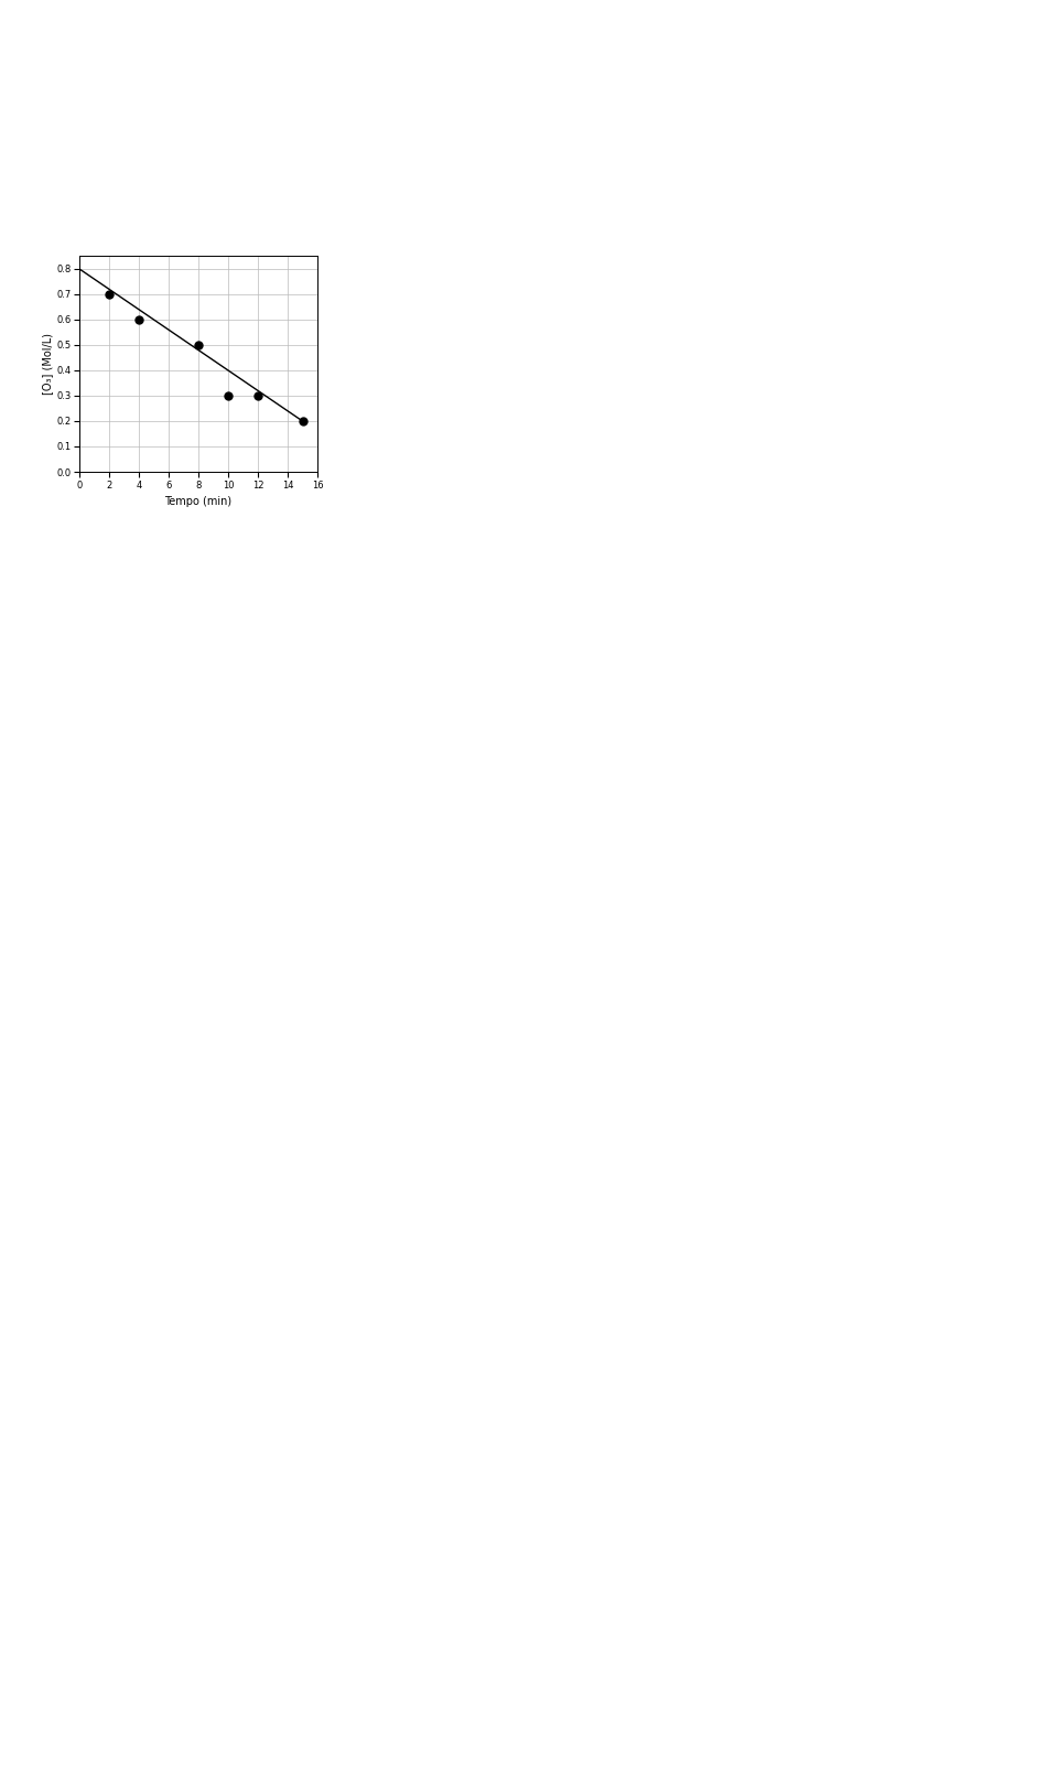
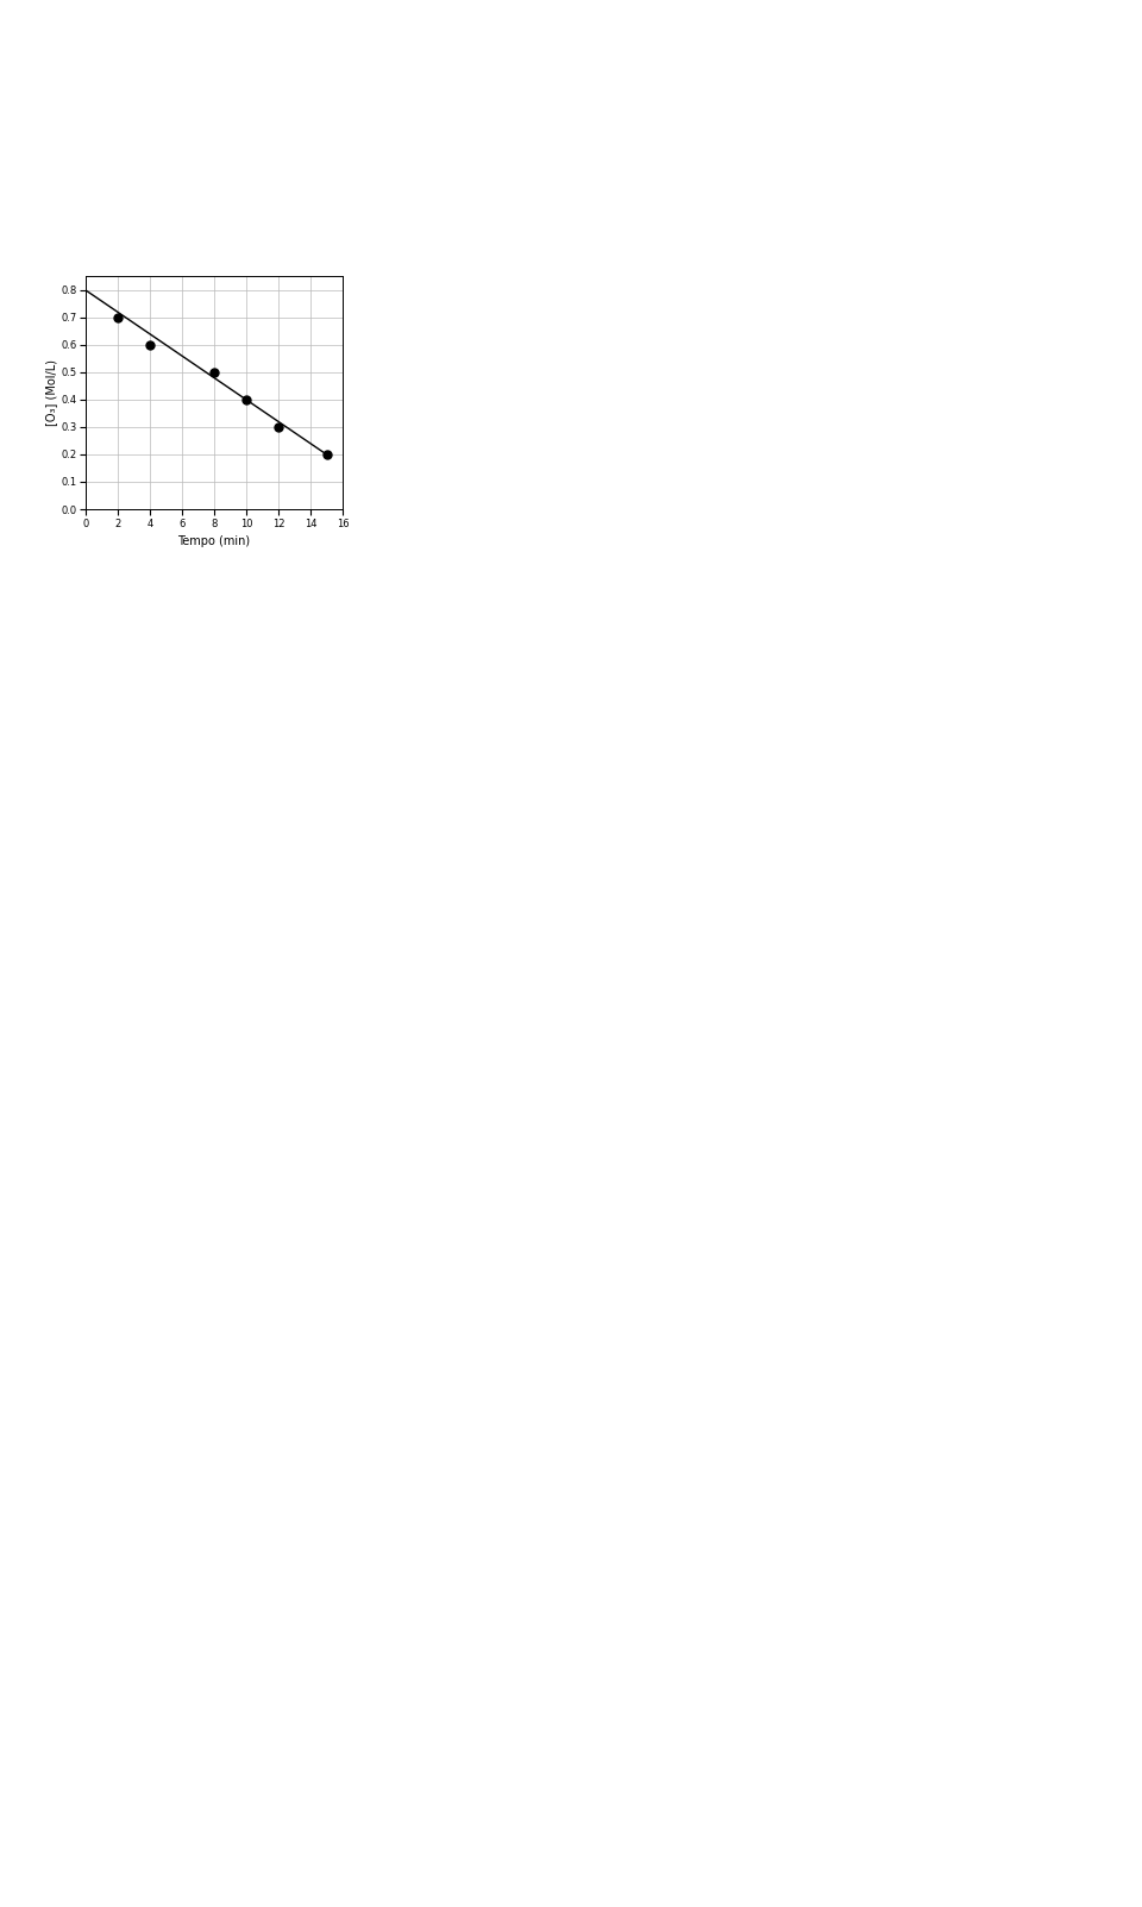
10: 0.3 -> 0.4
